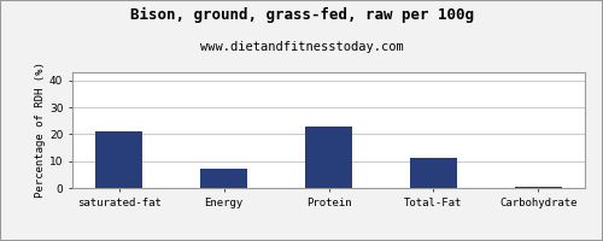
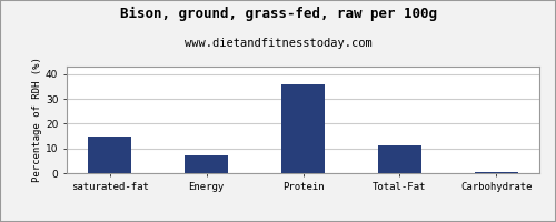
saturated-fat: 21.0 -> 15.0
Protein: 23.0 -> 36.0
